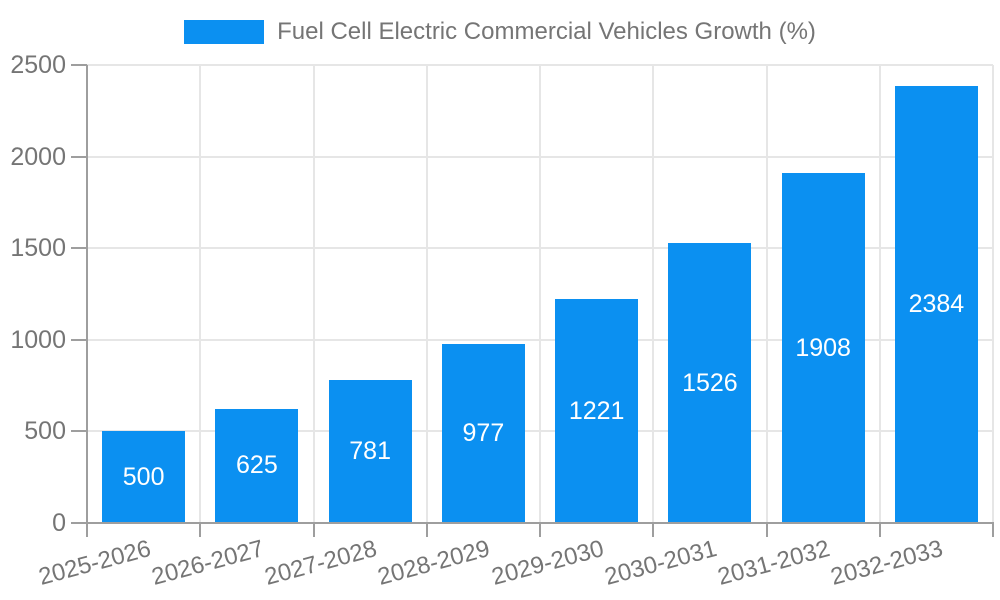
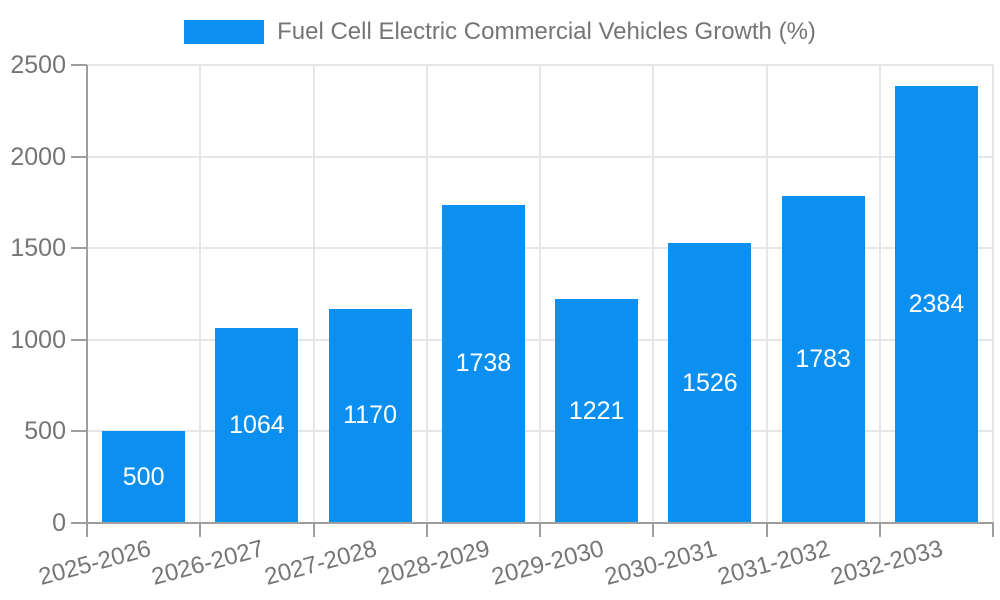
2026-2027: 625 -> 1064
2027-2028: 781 -> 1170
2028-2029: 977 -> 1738
2031-2032: 1908 -> 1783
